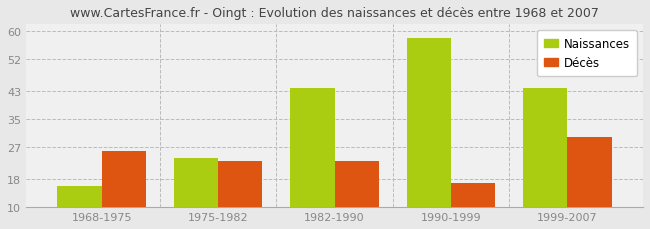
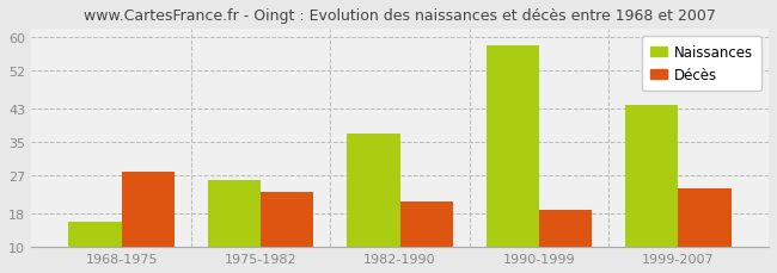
Décès/1968-1975: 26 -> 28
Naissances/1975-1982: 24 -> 26
Naissances/1982-1990: 44 -> 37
Décès/1982-1990: 23 -> 21
Décès/1990-1999: 17 -> 19
Décès/1999-2007: 30 -> 24
